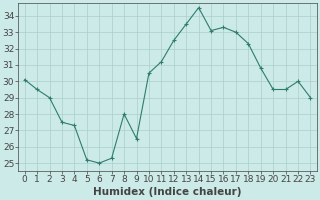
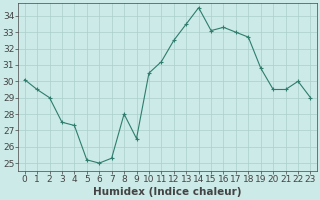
18: 32.3 -> 32.7
